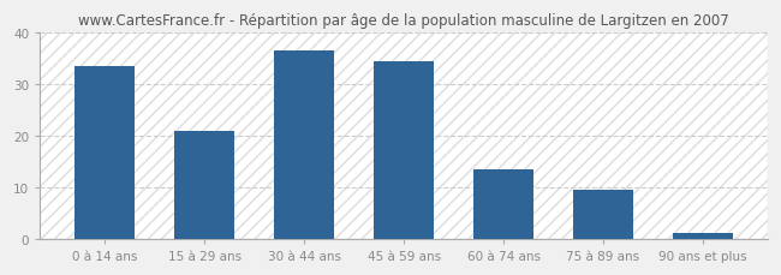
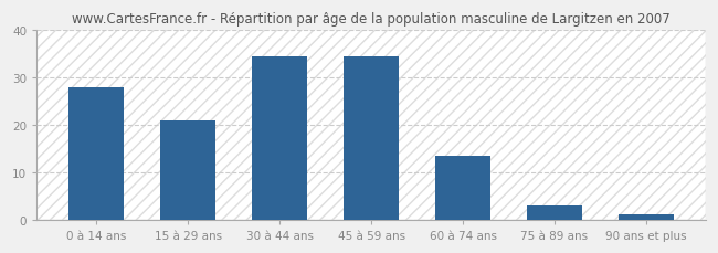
0 à 14 ans: 33.5 -> 28.0
30 à 44 ans: 36.5 -> 34.5
75 à 89 ans: 9.5 -> 3.0
